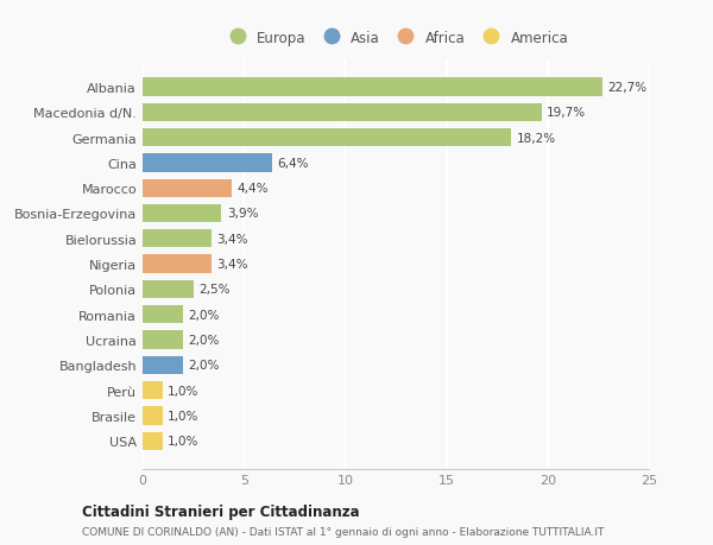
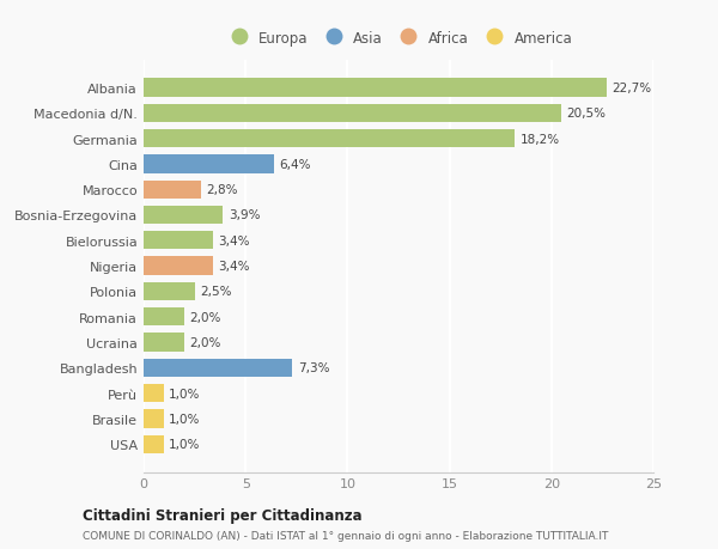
Macedonia d/N.: 19,7% -> 20,5%
Marocco: 4,4% -> 2,8%
Bangladesh: 2,0% -> 7,3%
